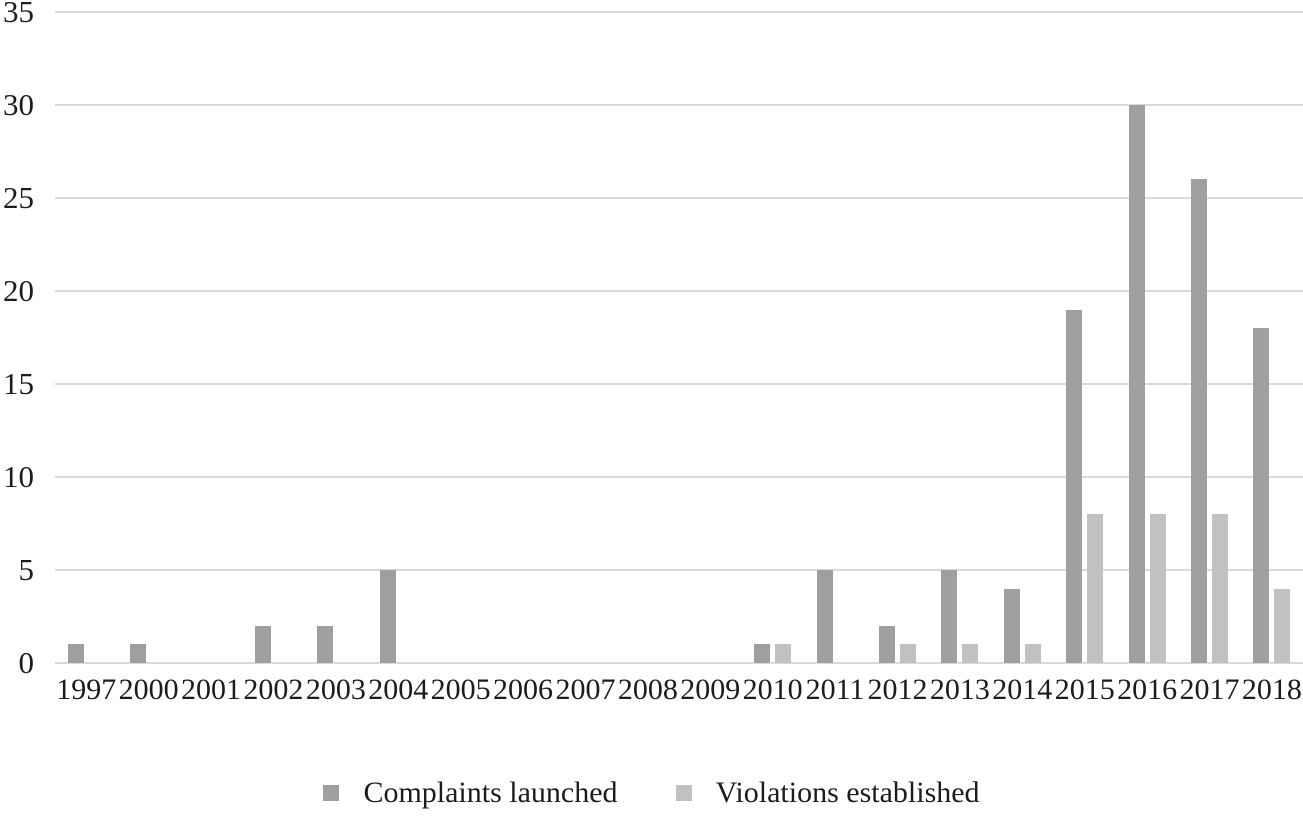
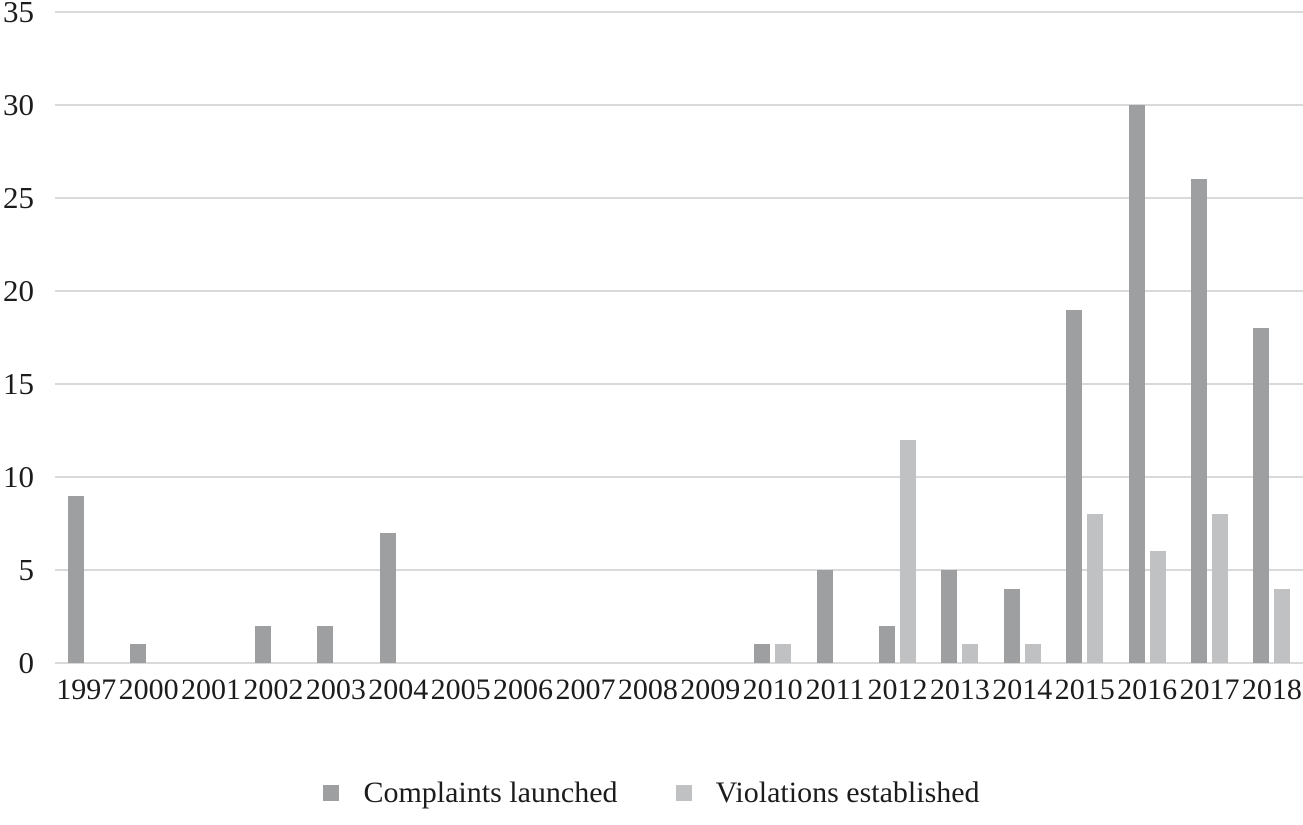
Complaints launched/1997: 1 -> 9
Complaints launched/2004: 5 -> 7
Violations established/2012: 1 -> 12
Violations established/2016: 8 -> 6
